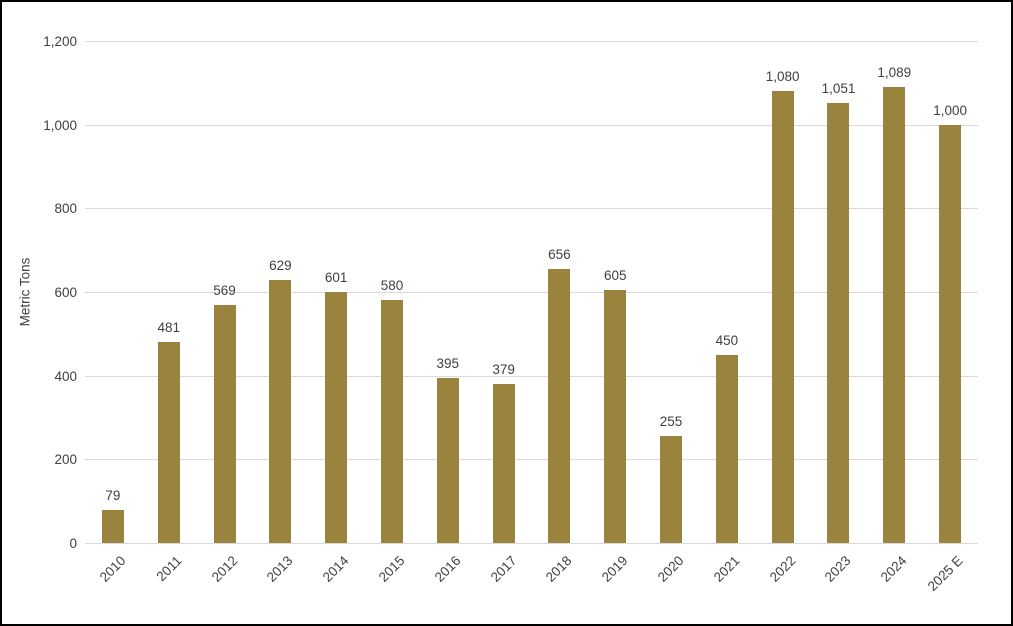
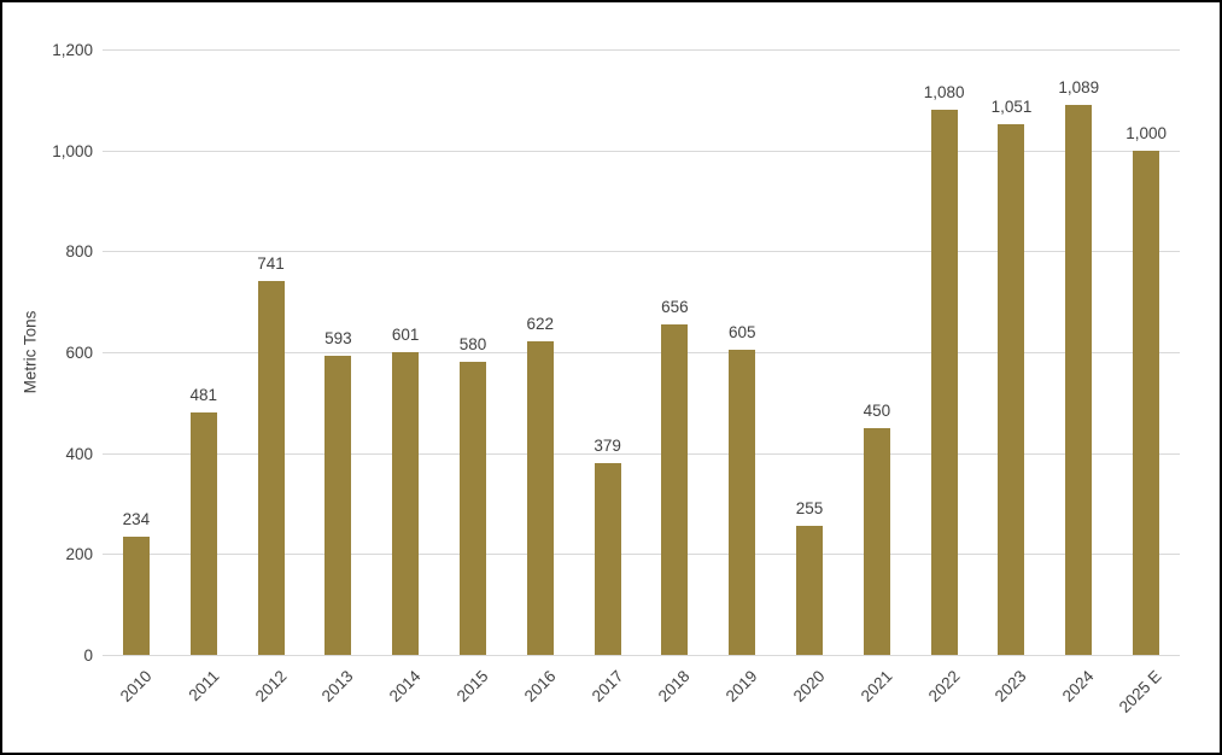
2010: 79 -> 234
2012: 569 -> 741
2013: 629 -> 593
2016: 395 -> 622
